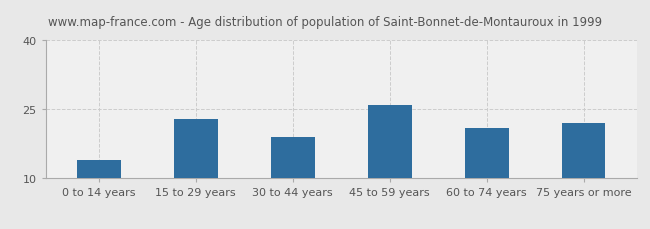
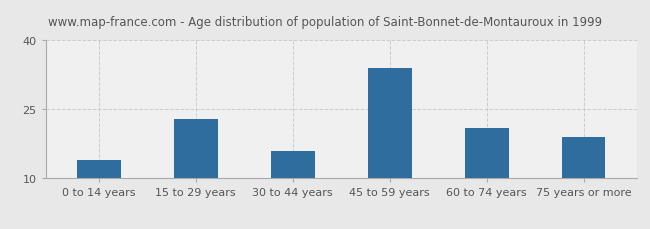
30 to 44 years: 19 -> 16
45 to 59 years: 26 -> 34
75 years or more: 22 -> 19
